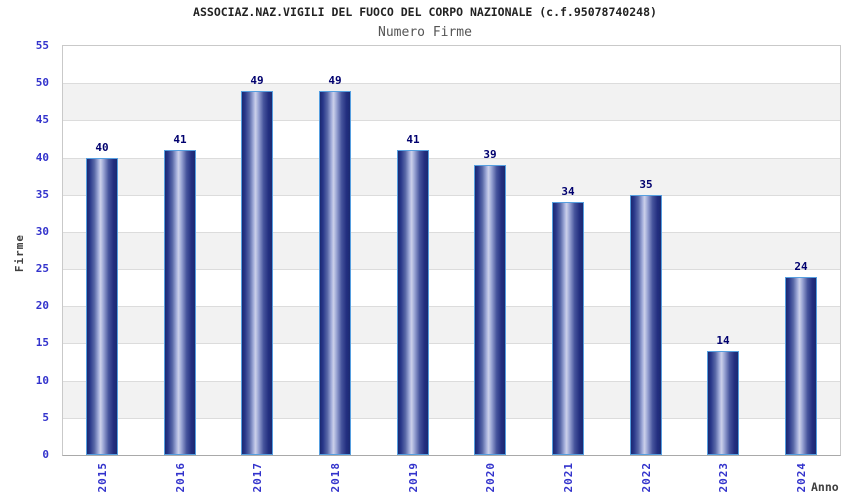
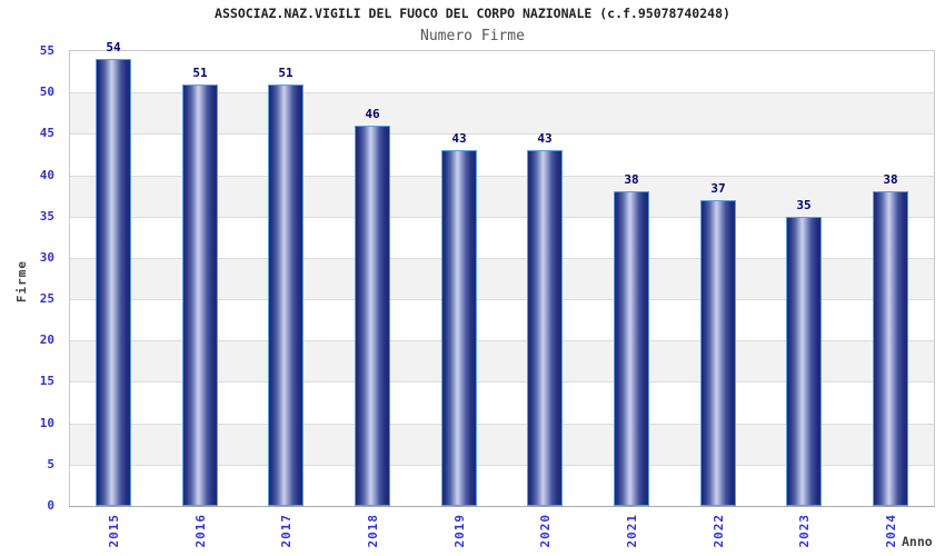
2015: 40 -> 54
2016: 41 -> 51
2017: 49 -> 51
2018: 49 -> 46
2019: 41 -> 43
2020: 39 -> 43
2021: 34 -> 38
2022: 35 -> 37
2023: 14 -> 35
2024: 24 -> 38
